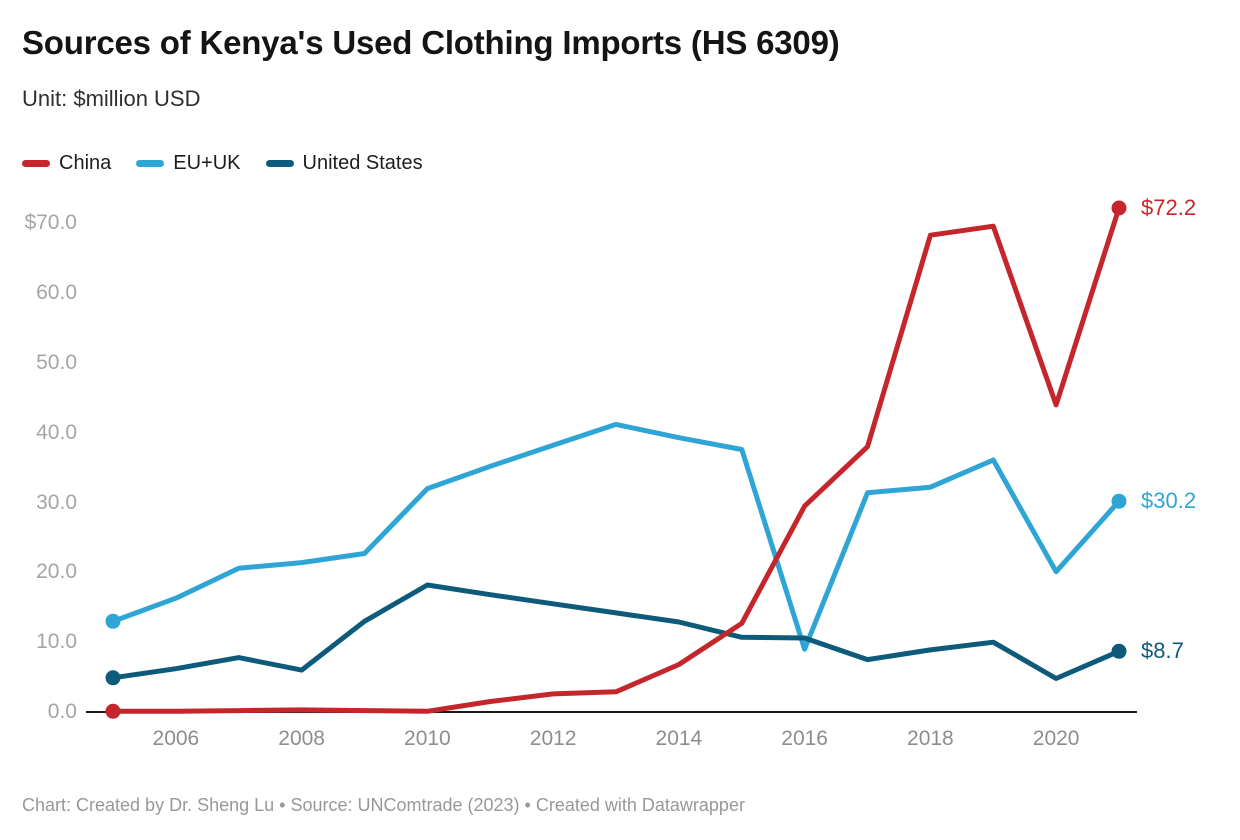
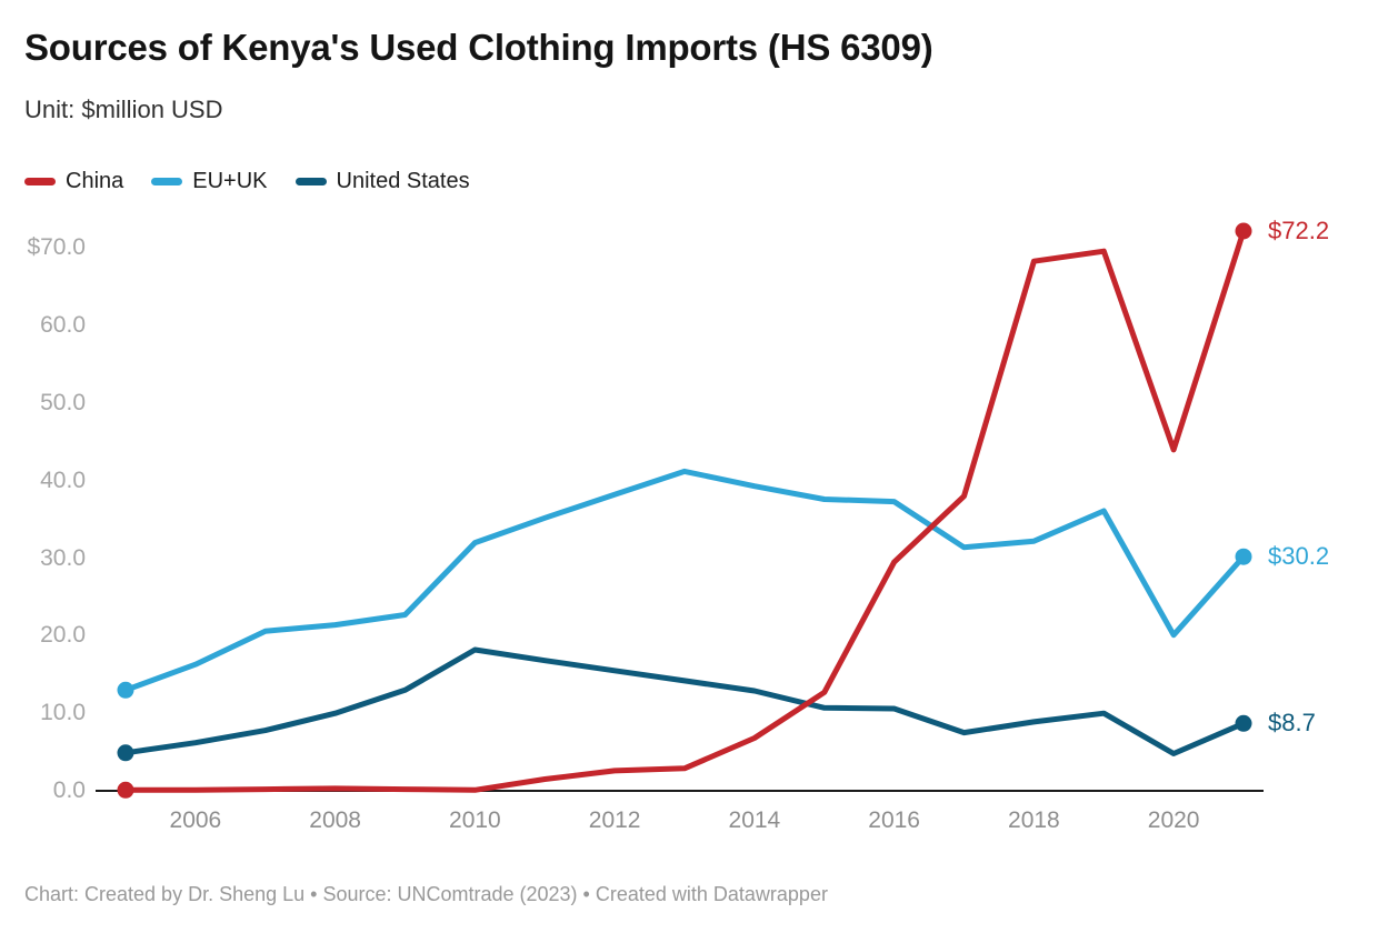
United States/2008: $6 -> $10
EU+UK/2016: $9 -> $37
